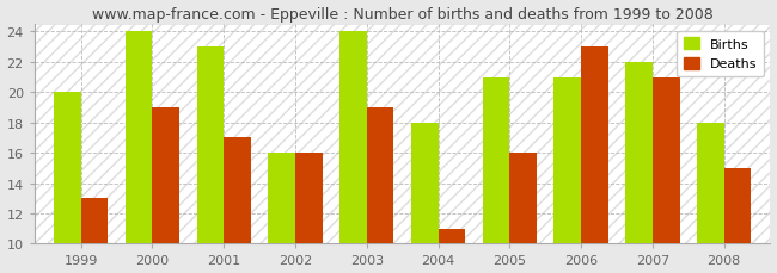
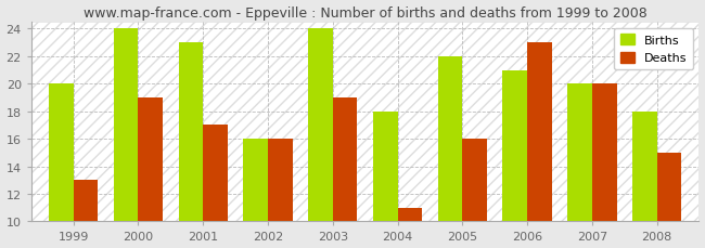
Births/2005: 21 -> 22
Births/2007: 22 -> 20
Deaths/2007: 21 -> 20
